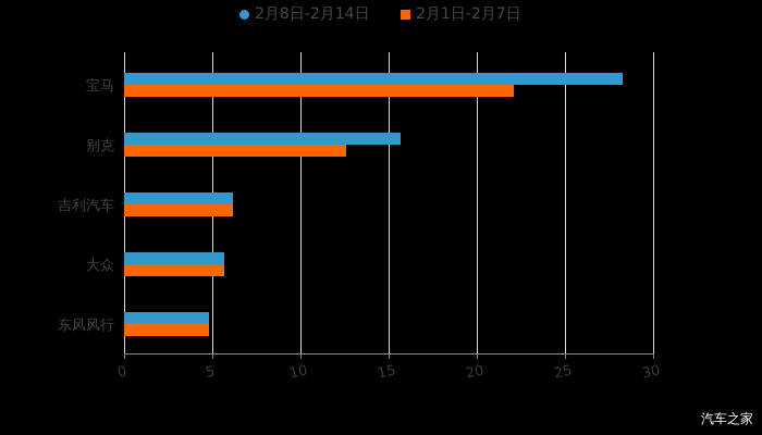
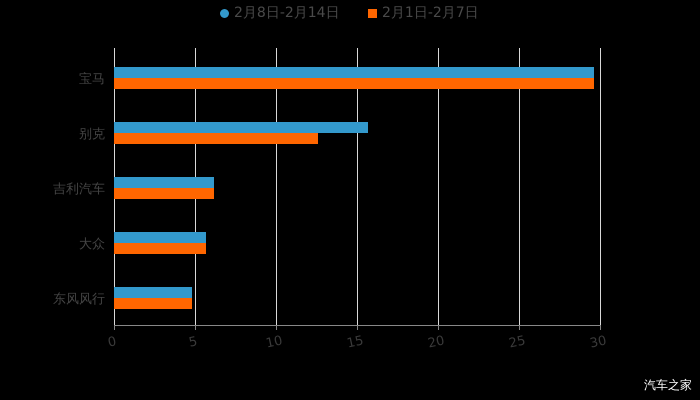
2月8日-2月14日/宝马: 28.3 -> 29.6
2月1日-2月7日/宝马: 22.1 -> 29.6
